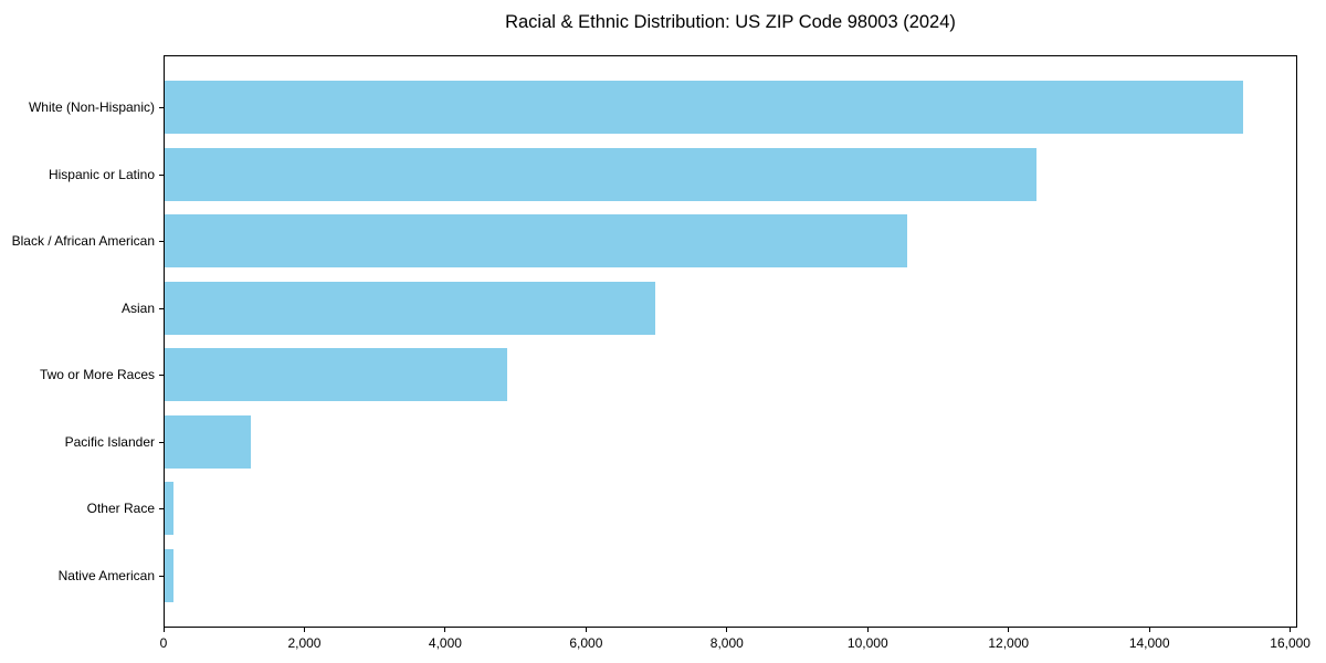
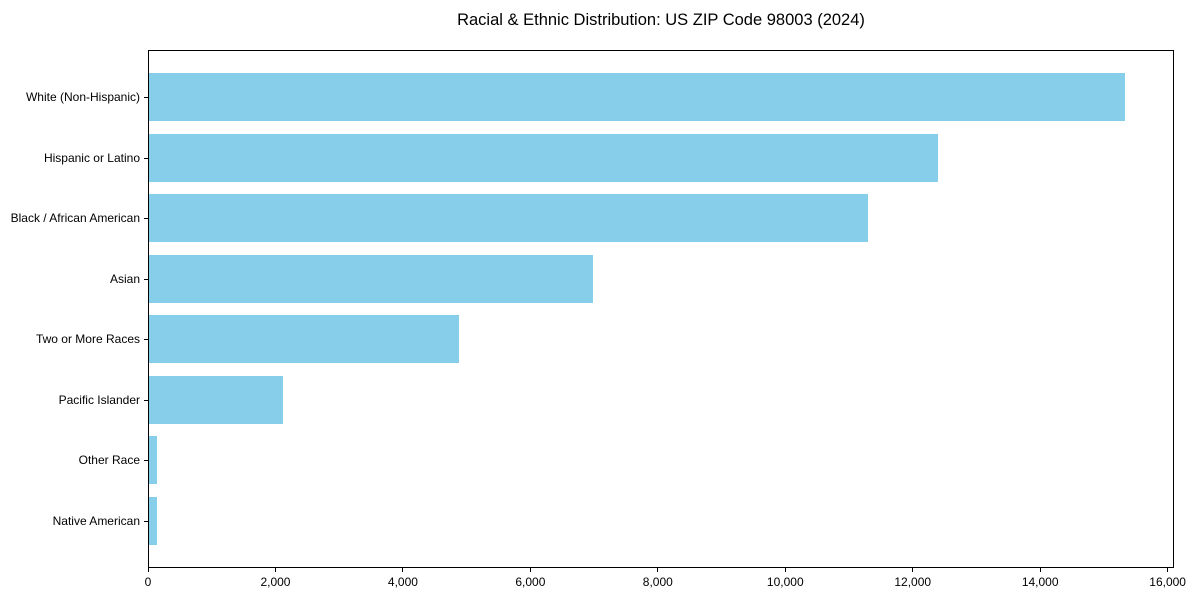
Black / African American: 10600 -> 11300
Pacific Islander: 1200 -> 2100
